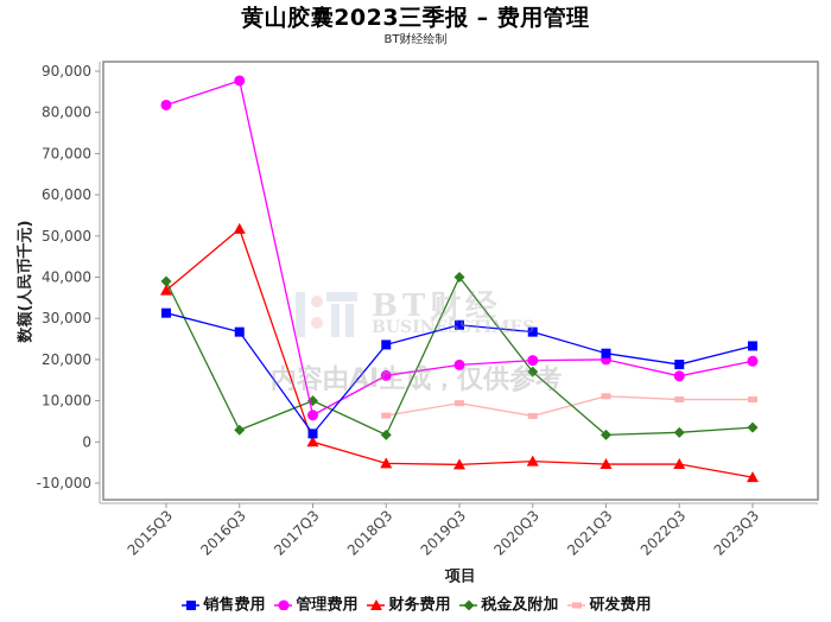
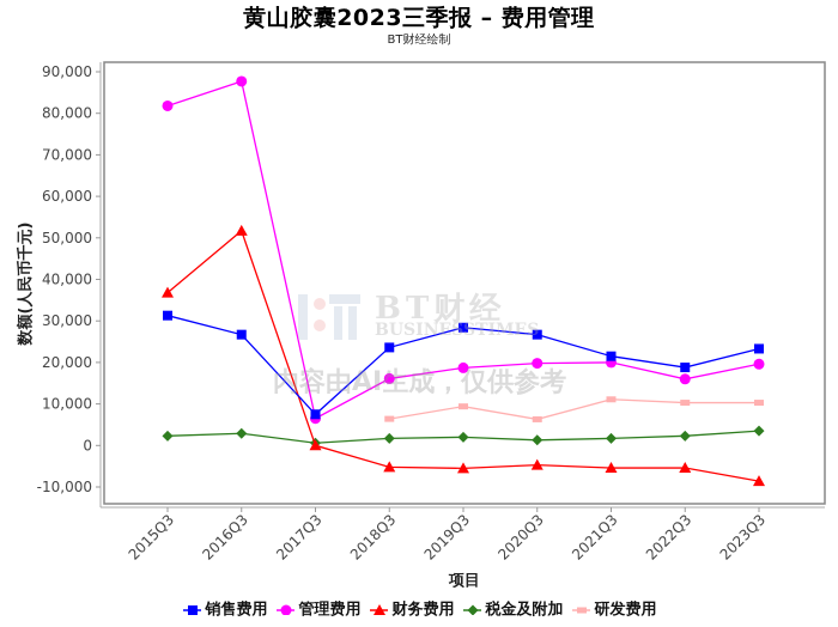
税金及附加/2015Q3: 39000 -> 2000
销售费用/2017Q3: 2000 -> 8000
税金及附加/2017Q3: 10000 -> 1000
税金及附加/2019Q3: 40000 -> 2000
税金及附加/2020Q3: 17000 -> 1000
